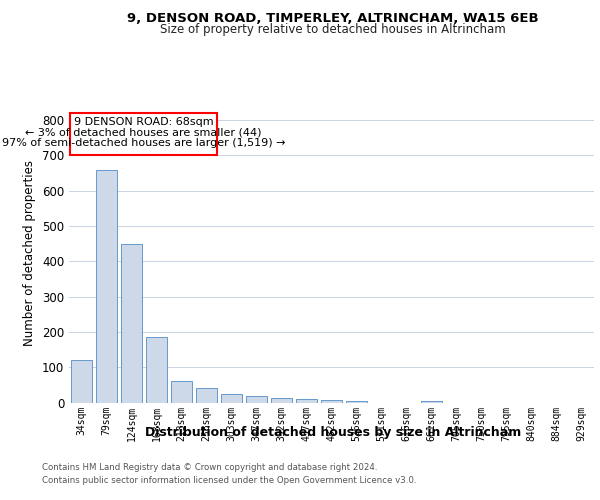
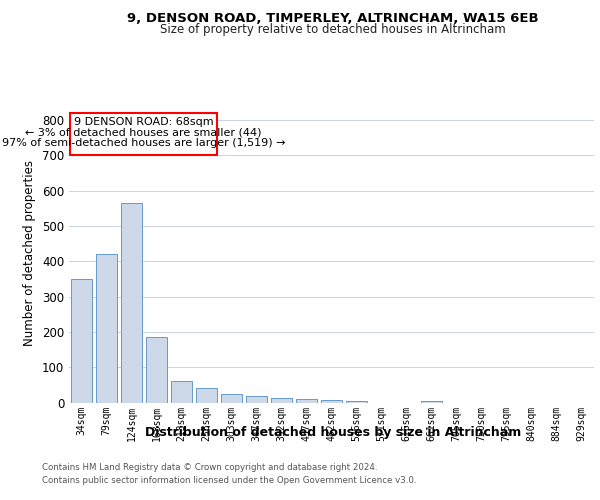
34sqm: 120 -> 350
79sqm: 660 -> 420
124sqm: 450 -> 565
